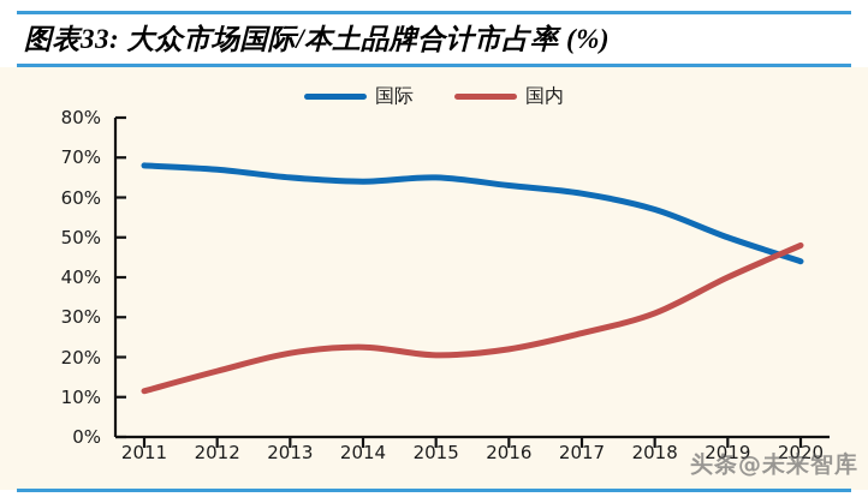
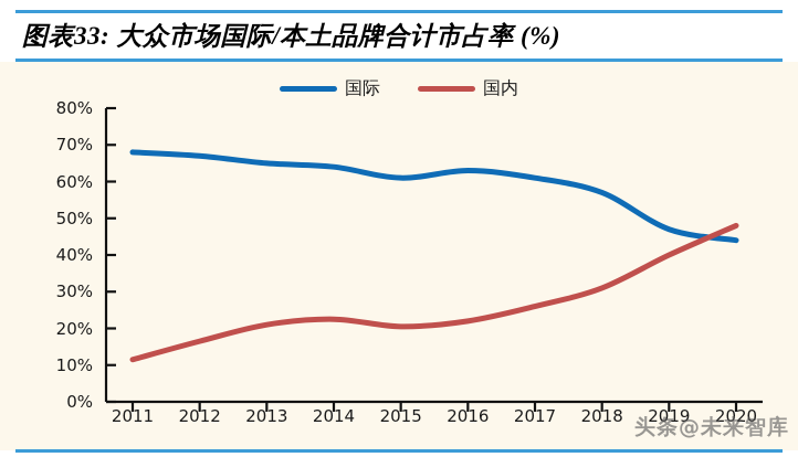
国际/2015: 65% -> 61%
国际/2019: 50% -> 47%
